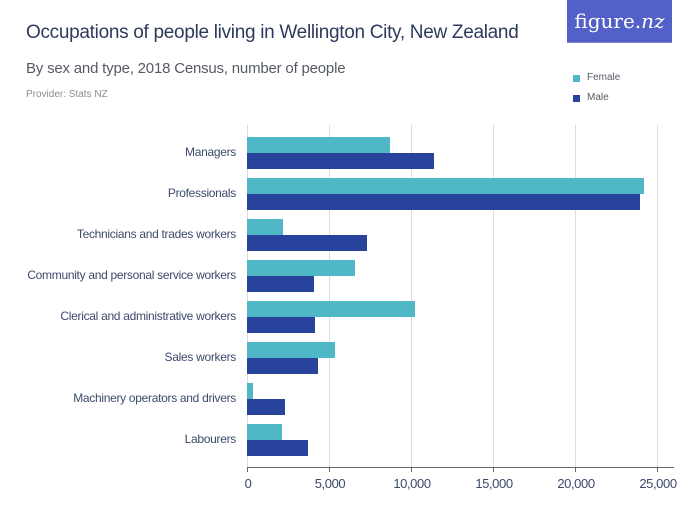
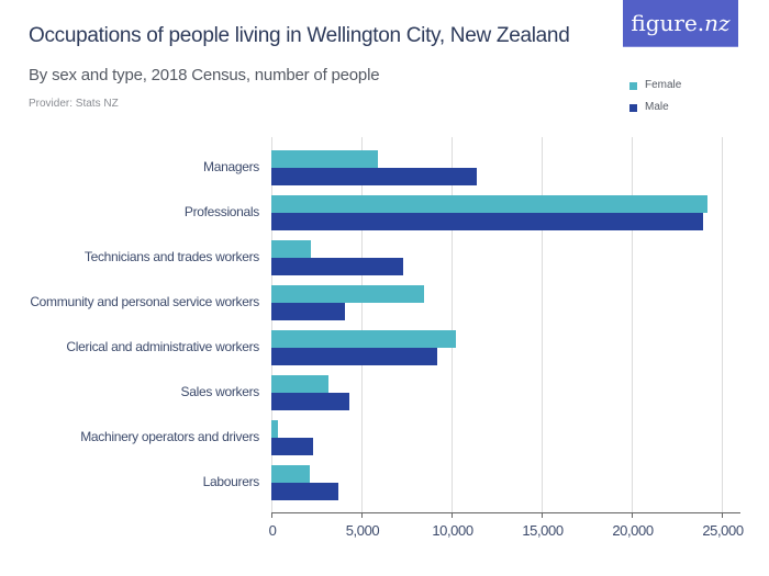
Female/Managers: 8700 -> 5900
Female/Community and personal service workers: 6600 -> 8500
Male/Clerical and administrative workers: 4200 -> 9200
Female/Sales workers: 5400 -> 3200
